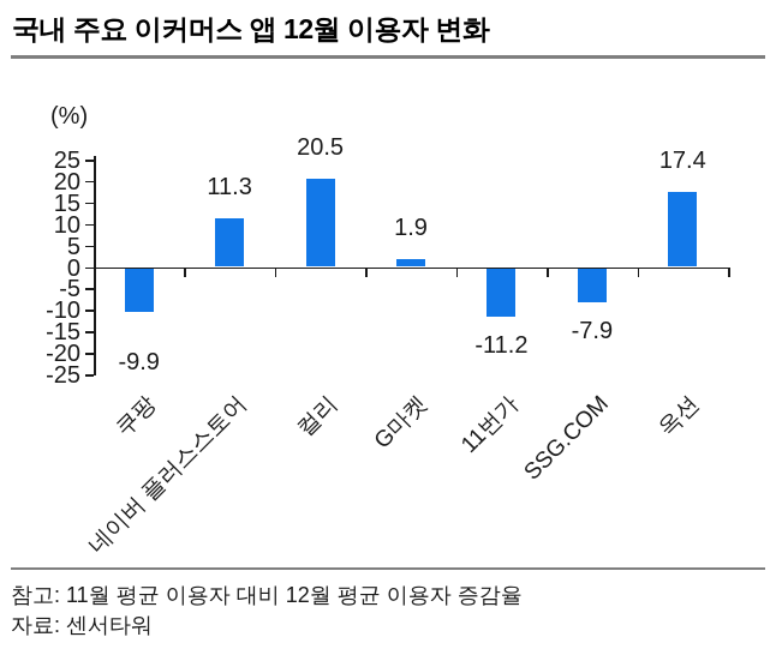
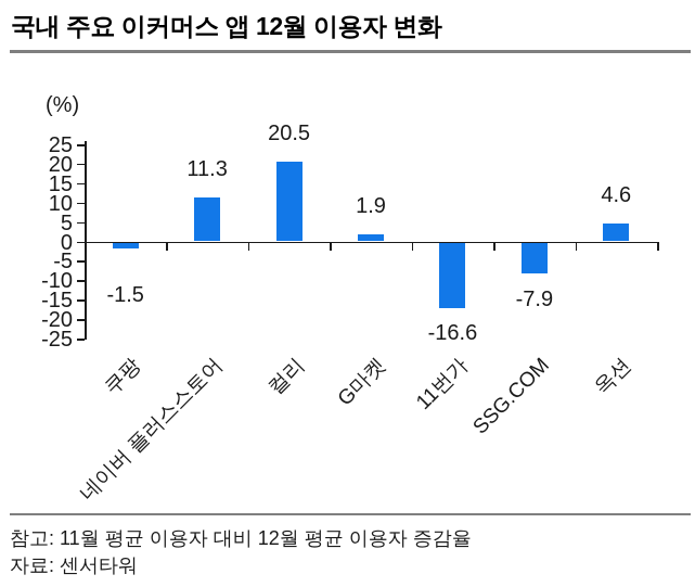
쿠팡: -9.9 -> -1.5
11번가: -11.2 -> -16.6
옥션: 17.4 -> 4.6
